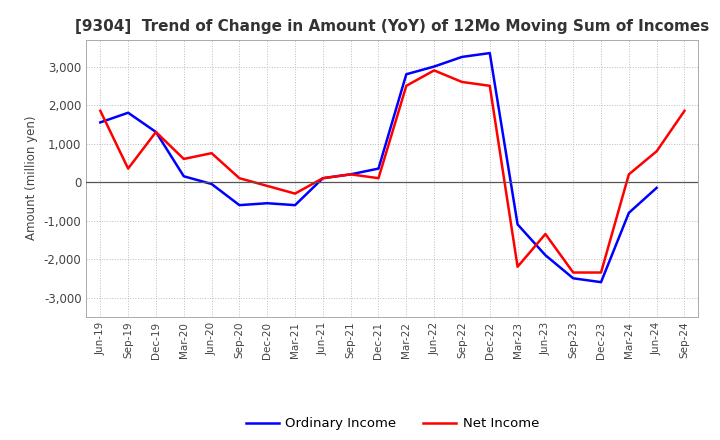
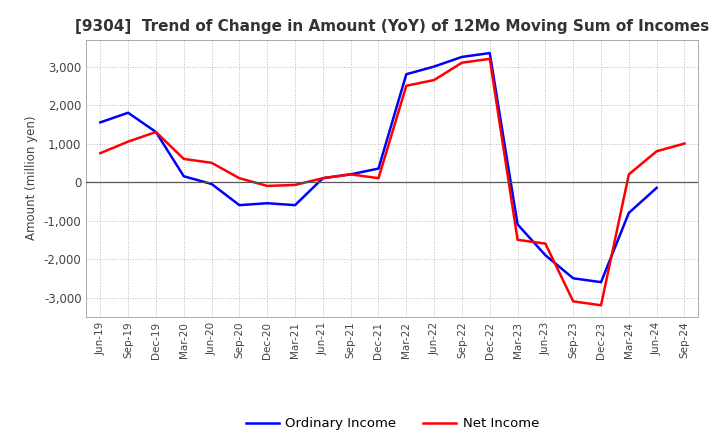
Net Income/Jun-19: 1,850 -> 750
Net Income/Sep-19: 350 -> 1,050
Net Income/Jun-20: 750 -> 500
Net Income/Mar-21: -300 -> -80
Net Income/Jun-22: 2,900 -> 2,650
Net Income/Sep-22: 2,600 -> 3,100
Net Income/Dec-22: 2,500 -> 3,200
Net Income/Mar-23: -2,200 -> -1,500
Net Income/Jun-23: -1,350 -> -1,600
Net Income/Sep-23: -2,350 -> -3,100
Net Income/Dec-23: -2,350 -> -3,200
Net Income/Sep-24: 1,850 -> 1,000
